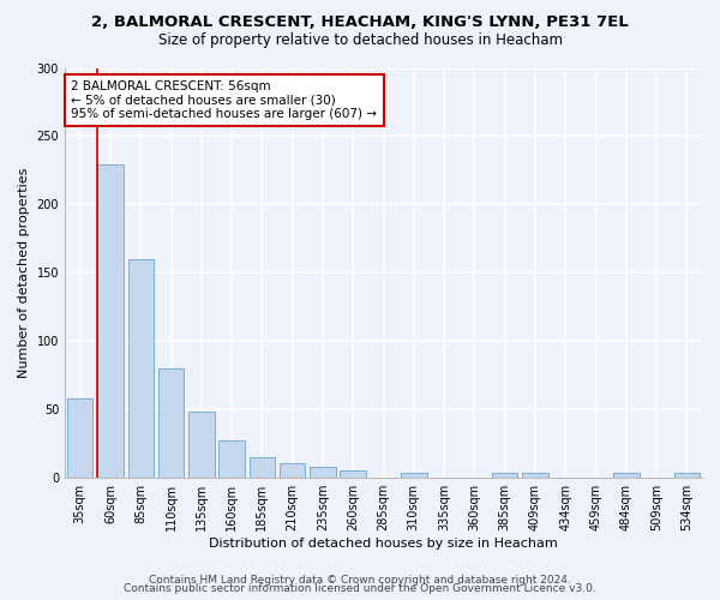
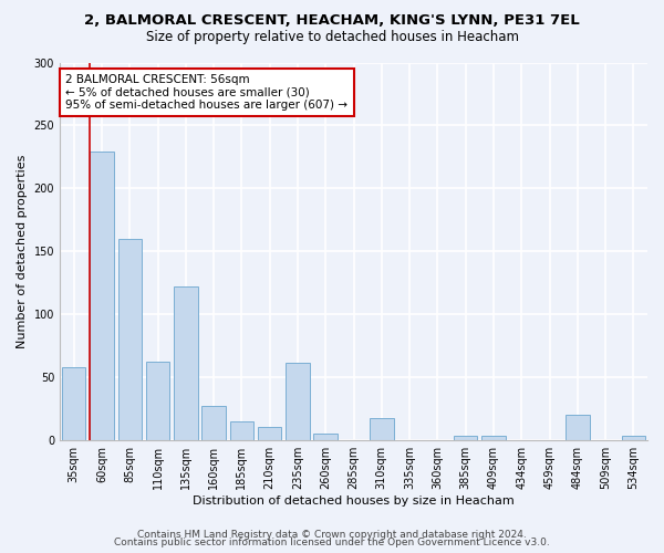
110sqm: 80 -> 62
135sqm: 48 -> 122
235sqm: 8 -> 61
310sqm: 3 -> 17
484sqm: 3 -> 20
